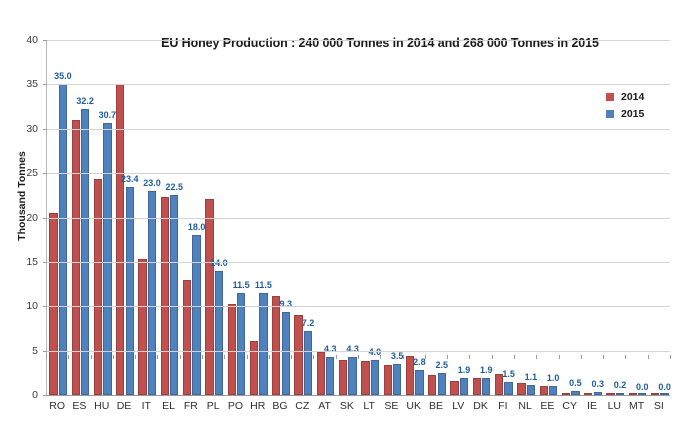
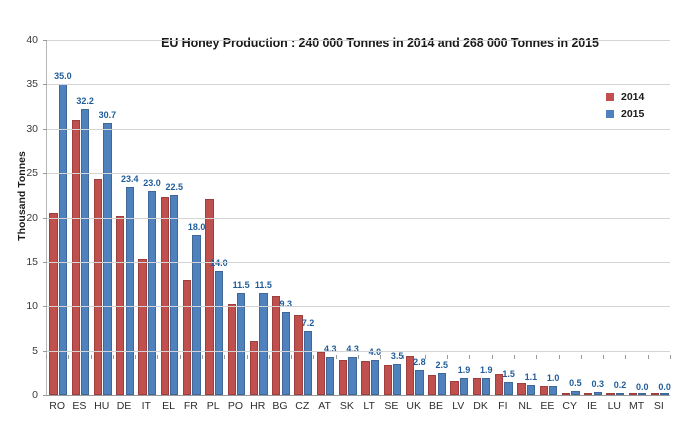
2014/DE: 35 -> 20
